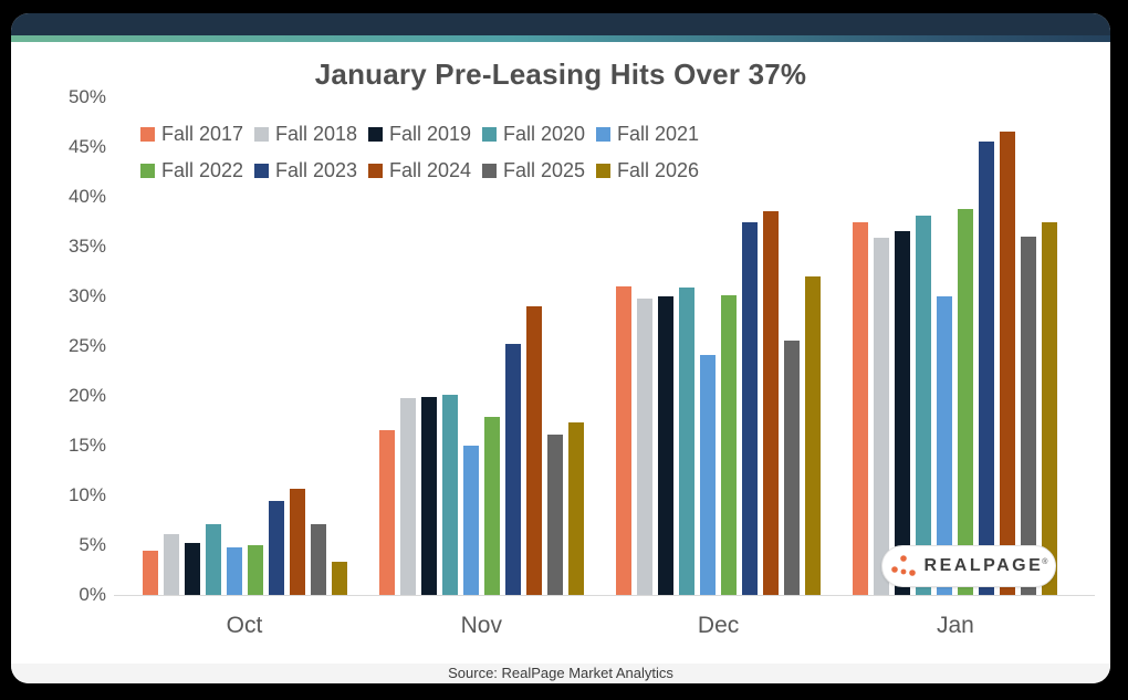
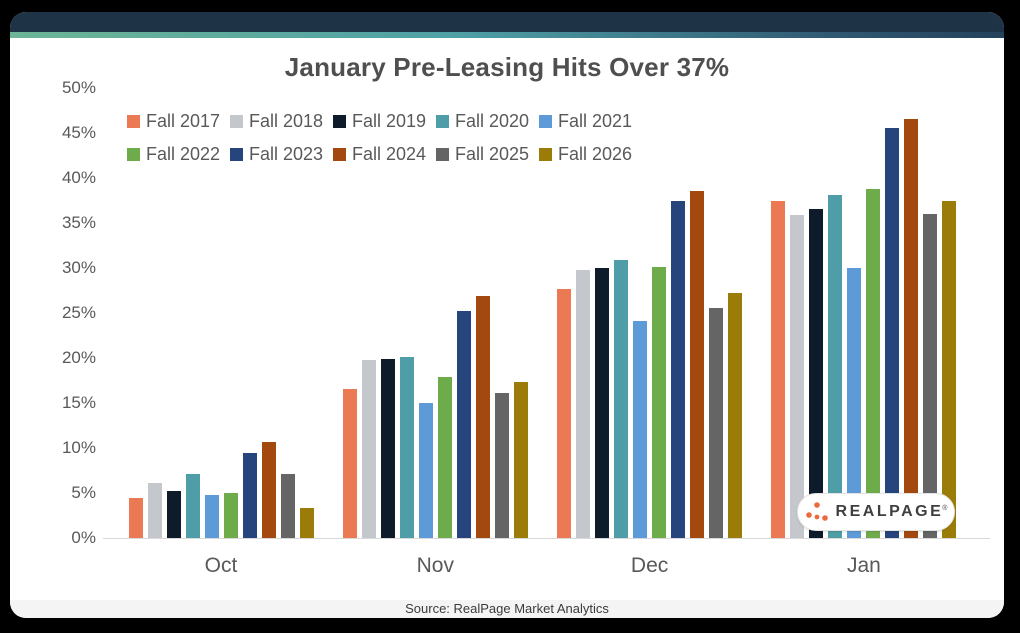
Fall 2024/Nov: 29% -> 27%
Fall 2017/Dec: 31% -> 28%
Fall 2026/Dec: 32% -> 27%
